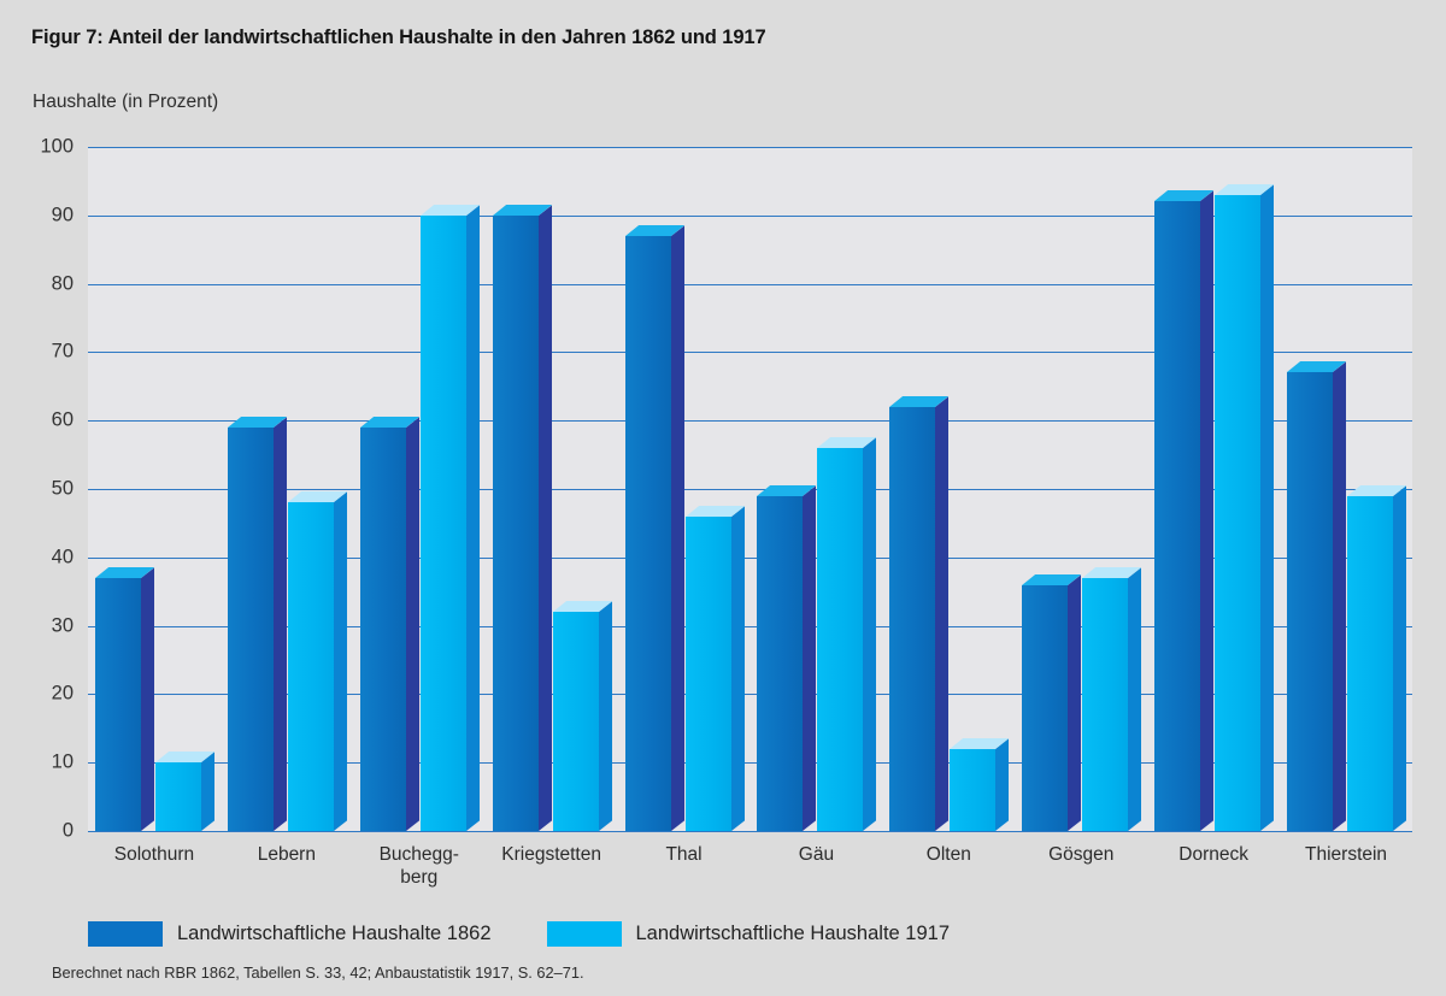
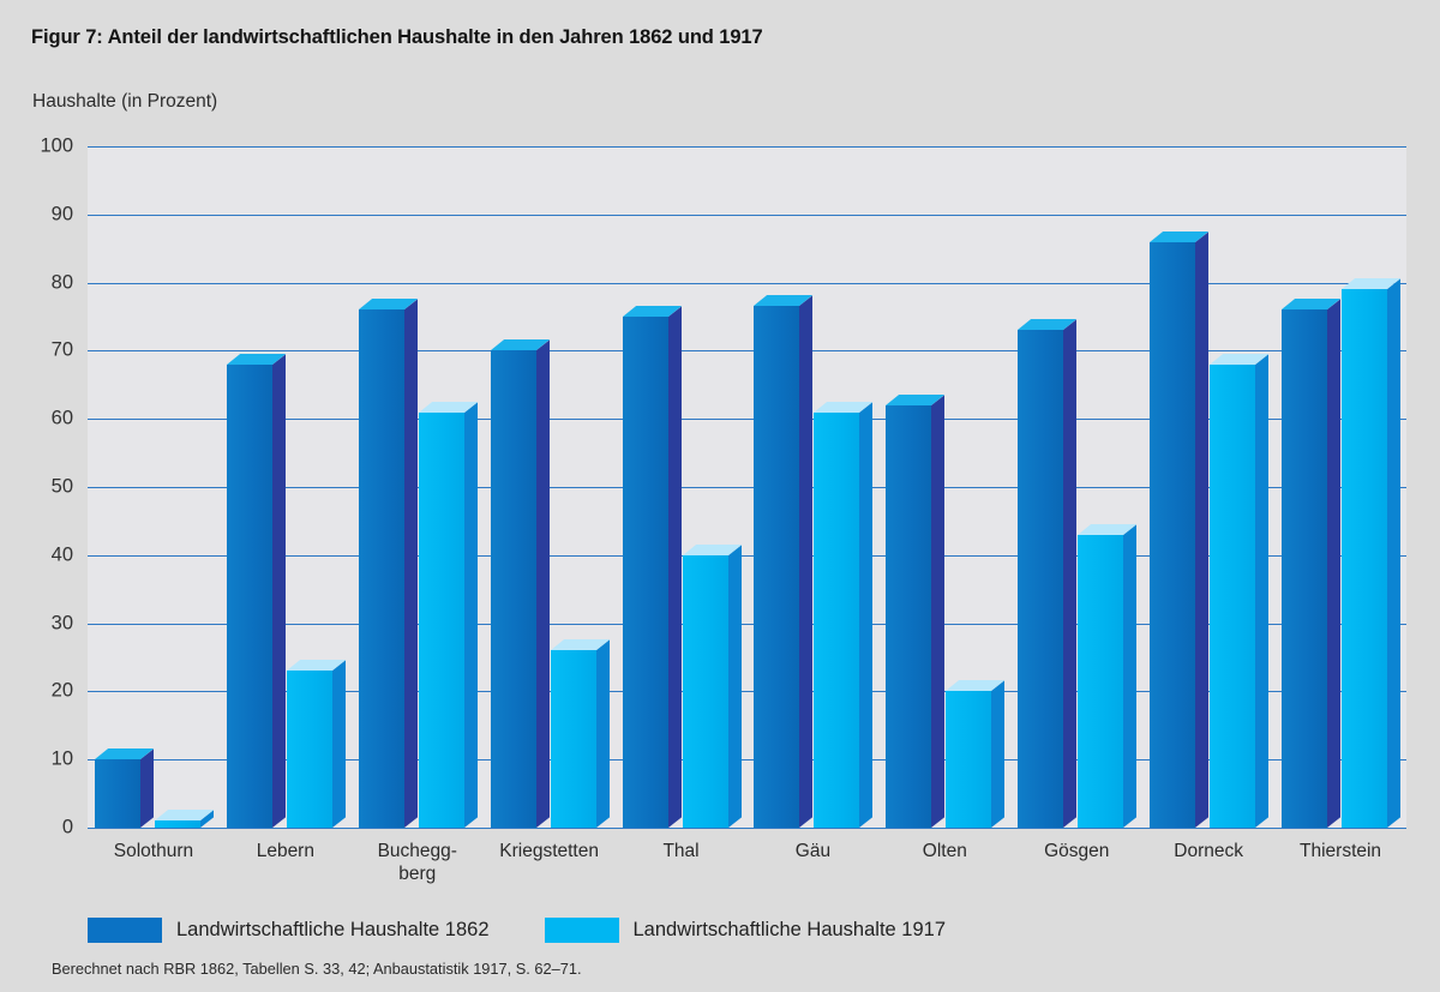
Landwirtschaftliche Haushalte 1862/Solothurn: 37 -> 10
Landwirtschaftliche Haushalte 1917/Solothurn: 10 -> 1
Landwirtschaftliche Haushalte 1862/Buchegg- berg: 59 -> 68
Landwirtschaftliche Haushalte 1917/Buchegg- berg: 48 -> 23
Landwirtschaftliche Haushalte 1862/Lebern: 59 -> 76
Landwirtschaftliche Haushalte 1917/Lebern: 90 -> 61
Landwirtschaftliche Haushalte 1862/Kriegstetten: 90 -> 70
Landwirtschaftliche Haushalte 1917/Kriegstetten: 32 -> 26
Landwirtschaftliche Haushalte 1862/Thal: 87 -> 75
Landwirtschaftliche Haushalte 1917/Thal: 46 -> 40
Landwirtschaftliche Haushalte 1862/Gäu: 49 -> 76
Landwirtschaftliche Haushalte 1917/Gäu: 56 -> 61
Landwirtschaftliche Haushalte 1917/Olten: 12 -> 20
Landwirtschaftliche Haushalte 1862/Gösgen: 36 -> 73
Landwirtschaftliche Haushalte 1917/Gösgen: 37 -> 43
Landwirtschaftliche Haushalte 1862/Dorneck: 92 -> 86
Landwirtschaftliche Haushalte 1917/Dorneck: 93 -> 68
Landwirtschaftliche Haushalte 1862/Thierstein: 67 -> 76
Landwirtschaftliche Haushalte 1917/Thierstein: 49 -> 79
